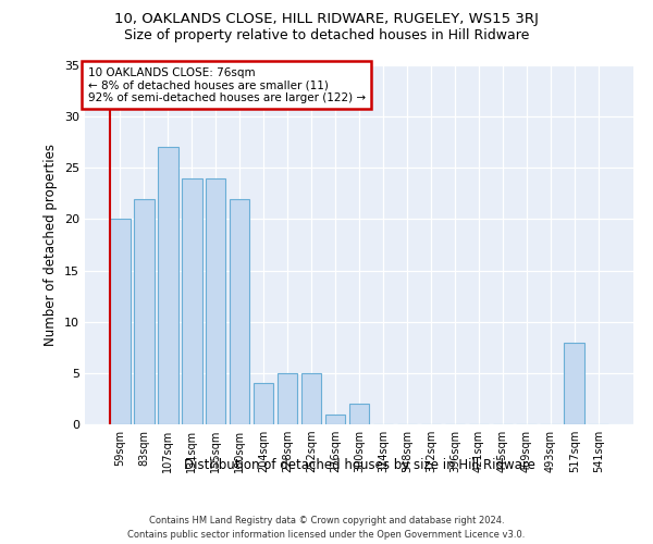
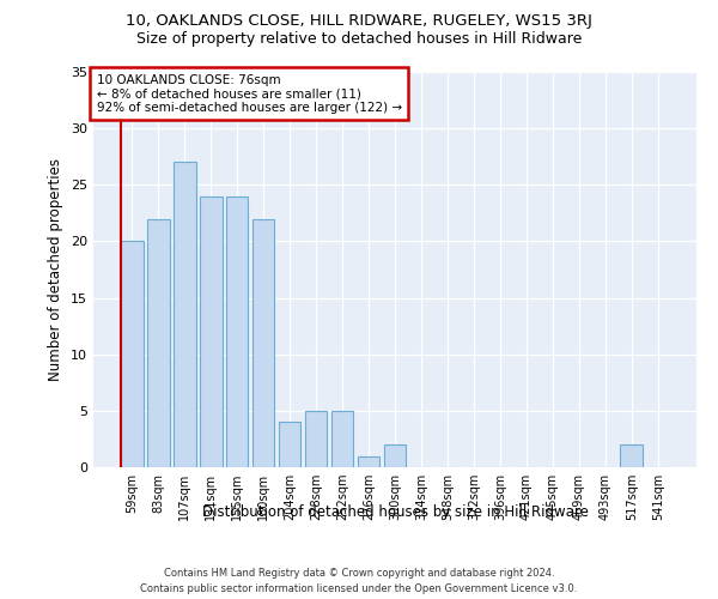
517sqm: 8 -> 2
